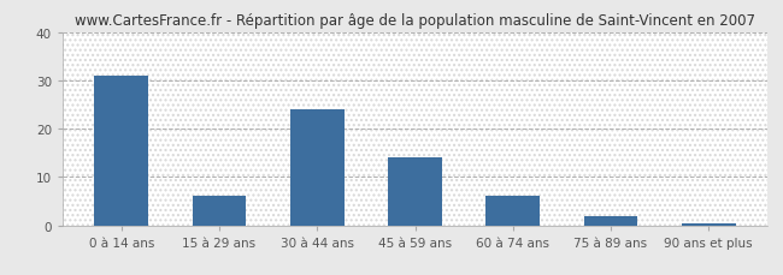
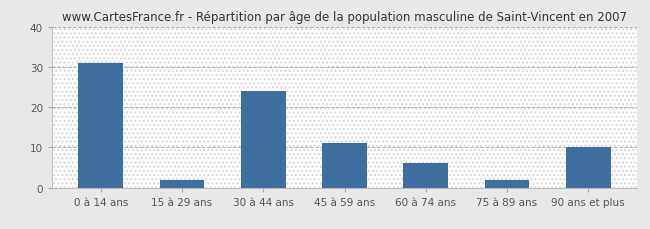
15 à 29 ans: 6.0 -> 2.0
45 à 59 ans: 14.0 -> 11.0
90 ans et plus: 0.3 -> 10.0
